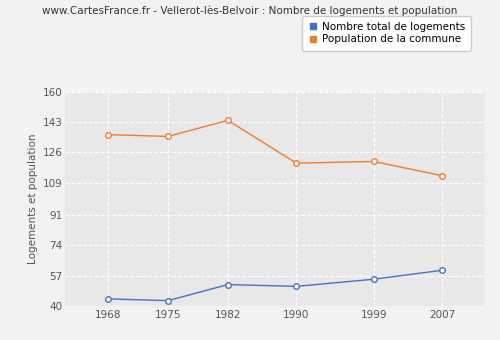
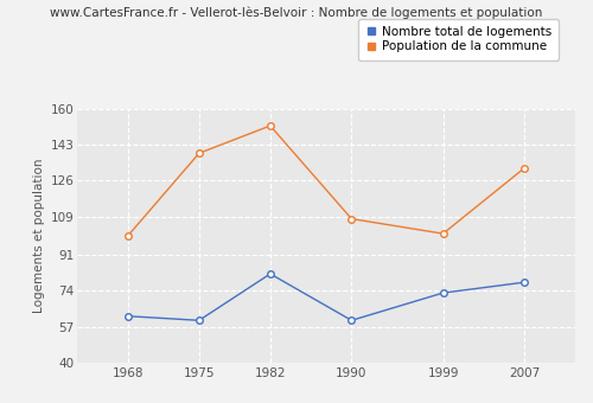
Nombre total de logements/1968: 44 -> 62
Population de la commune/1968: 136 -> 100
Nombre total de logements/1975: 43 -> 60
Population de la commune/1975: 135 -> 139
Nombre total de logements/1982: 52 -> 82
Population de la commune/1982: 144 -> 152
Nombre total de logements/1990: 51 -> 60
Population de la commune/1990: 120 -> 108
Nombre total de logements/1999: 55 -> 73
Population de la commune/1999: 121 -> 101
Nombre total de logements/2007: 60 -> 78
Population de la commune/2007: 113 -> 132
